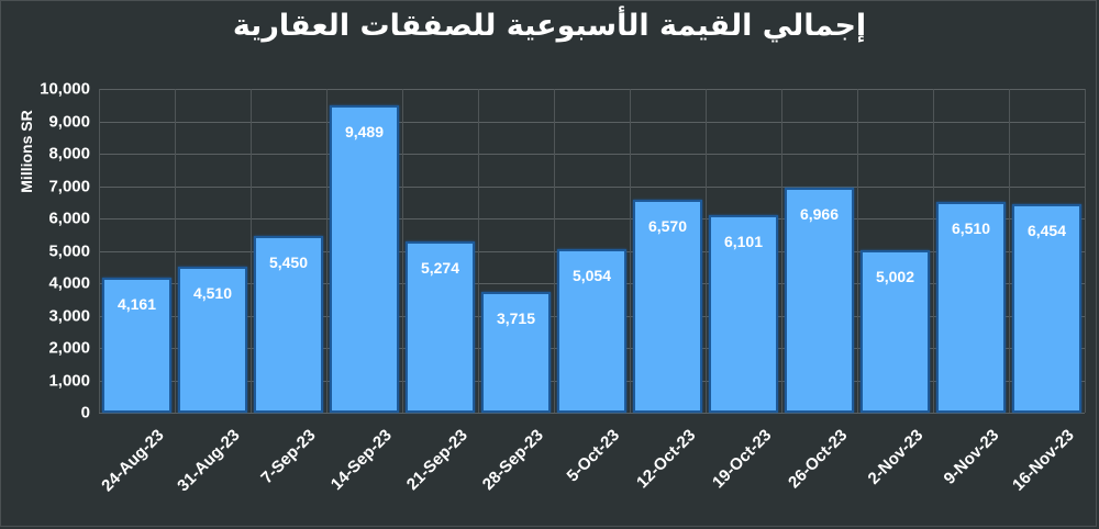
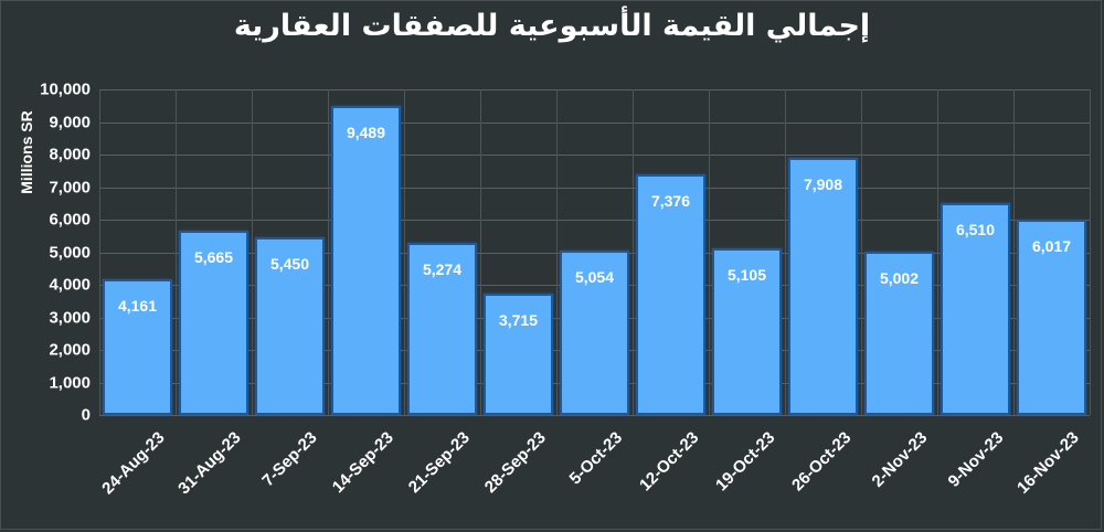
31-Aug-23: 4,510 -> 5,665
12-Oct-23: 6,570 -> 7,376
19-Oct-23: 6,101 -> 5,105
26-Oct-23: 6,966 -> 7,908
16-Nov-23: 6,454 -> 6,017
